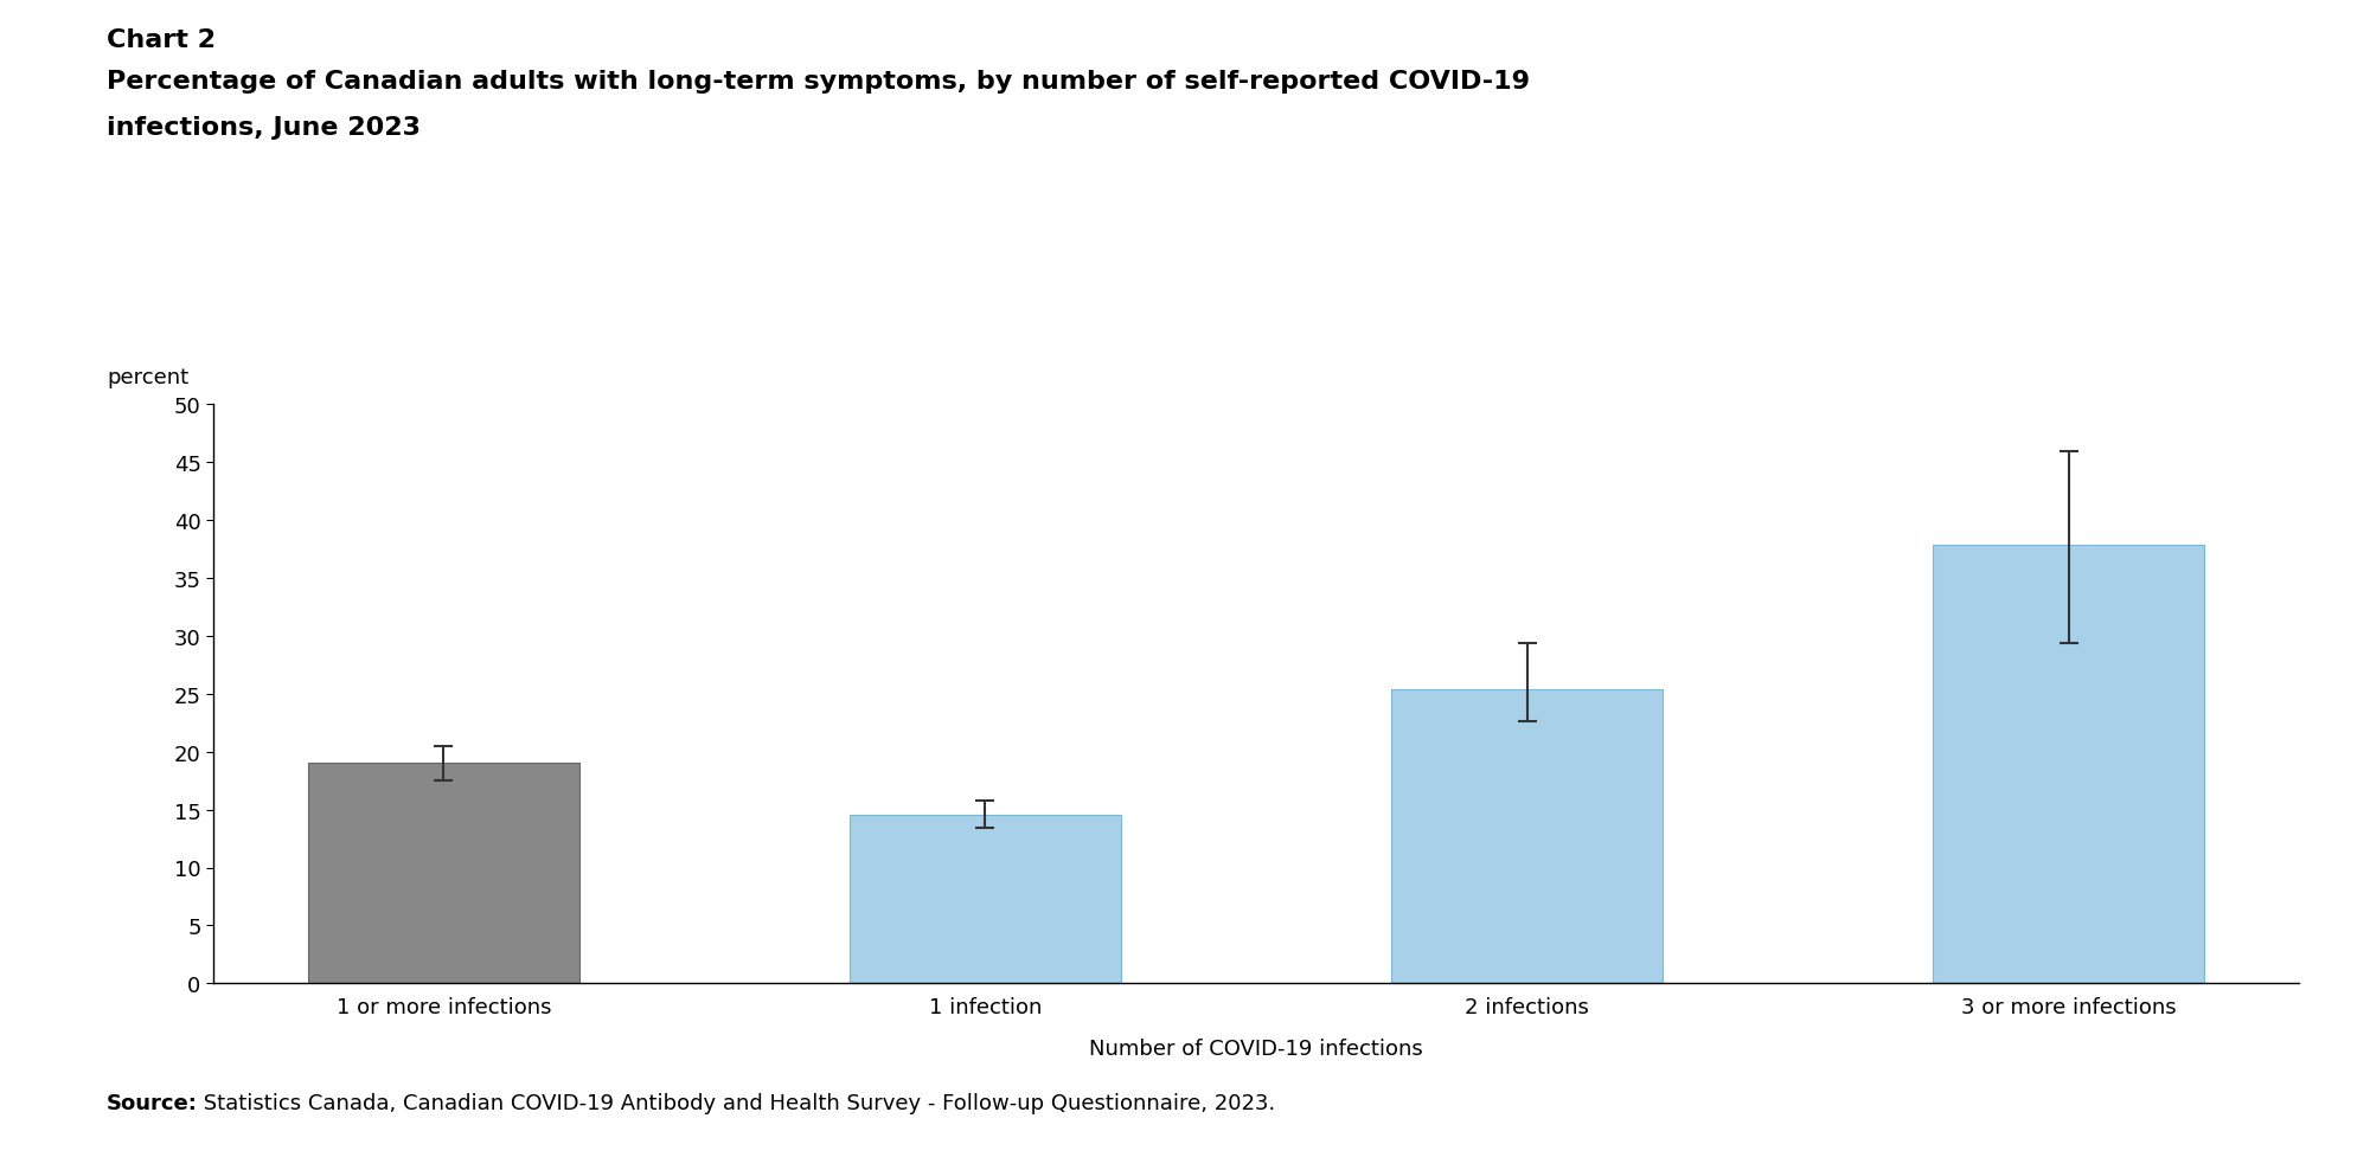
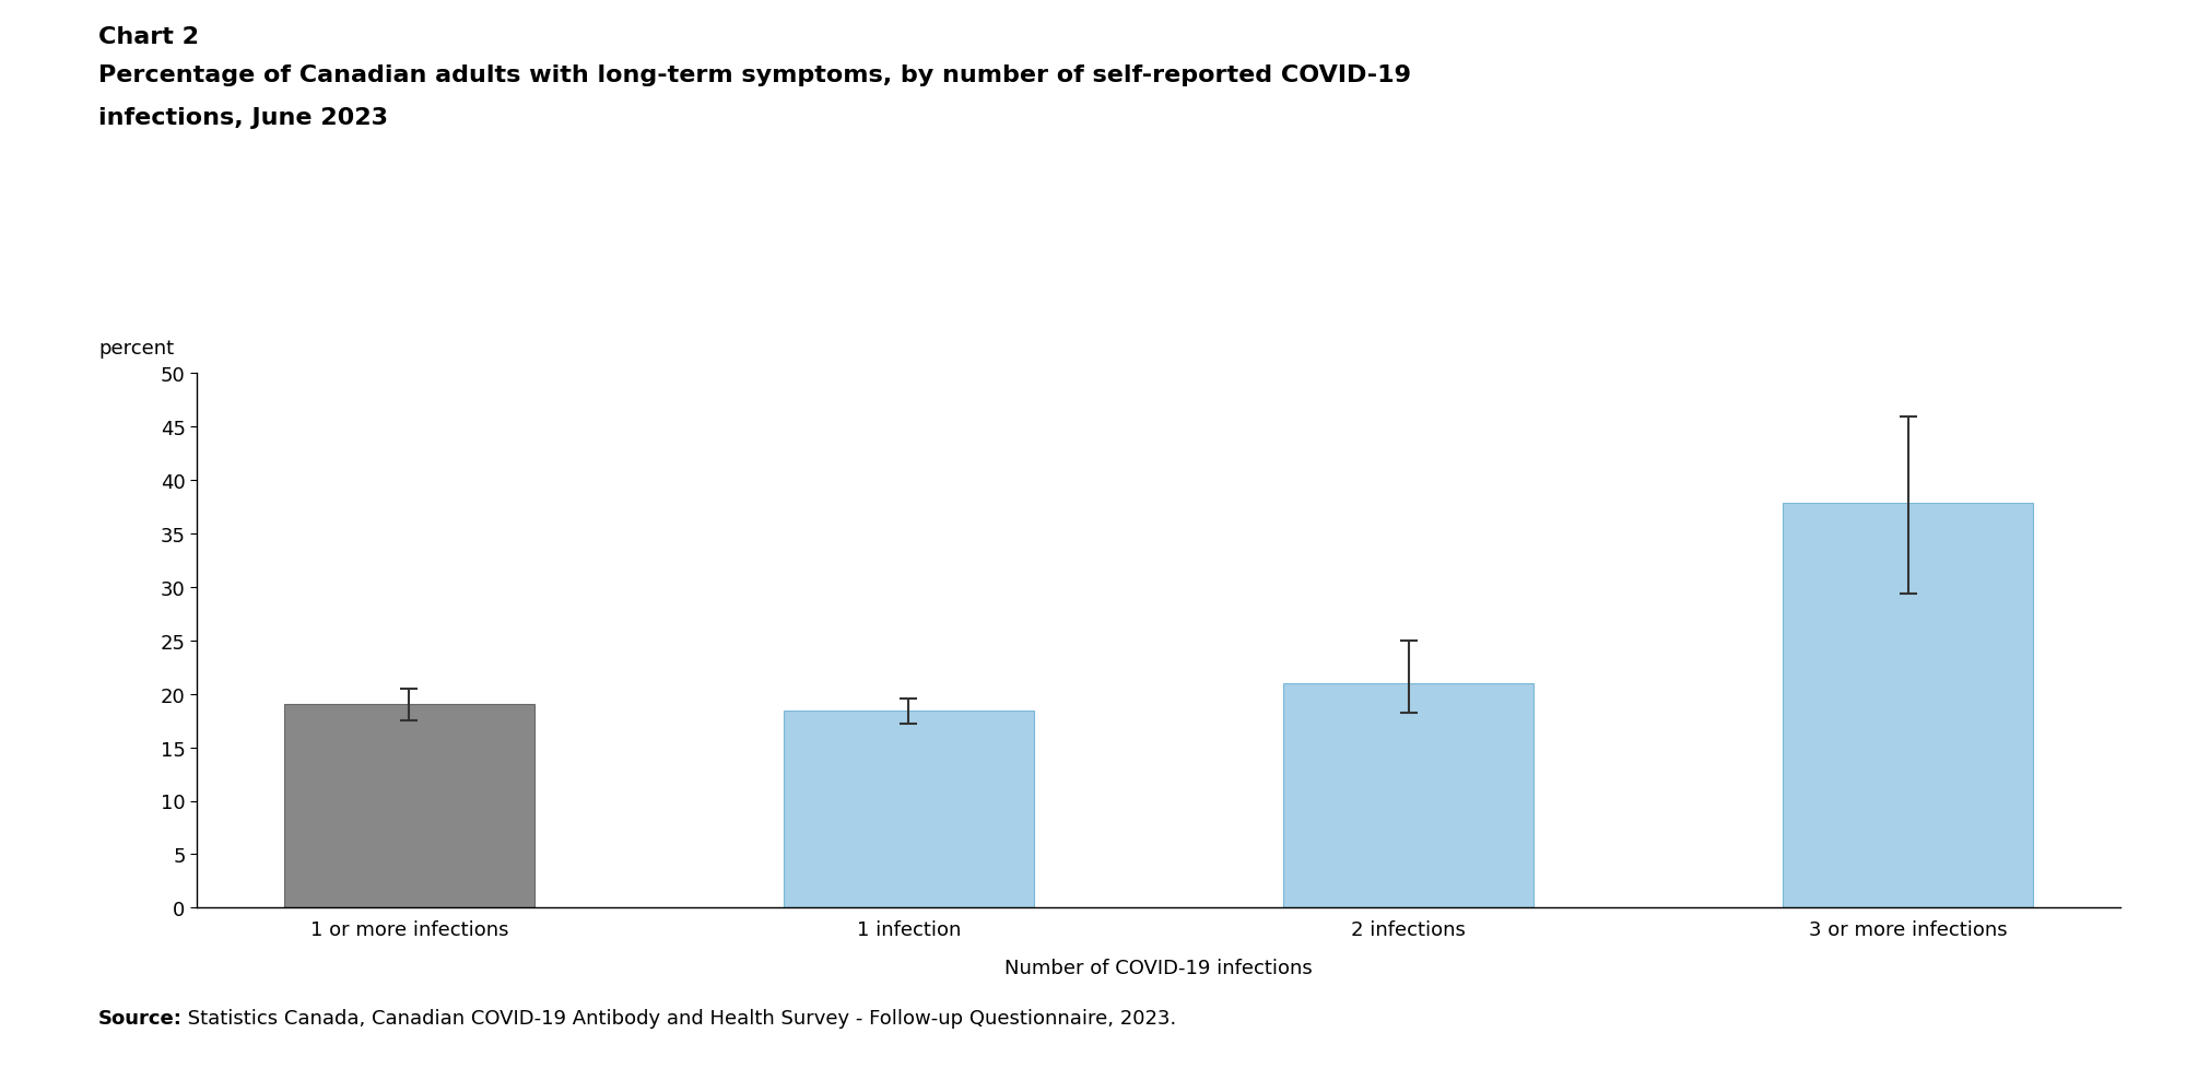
1 infection: 14.6 -> 18.4
2 infections: 25.4 -> 21.0
